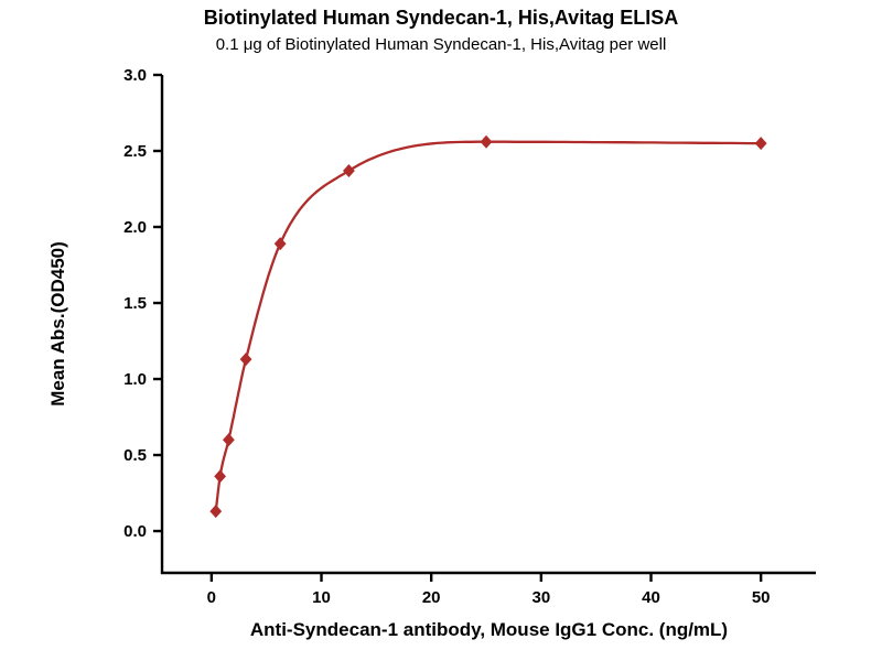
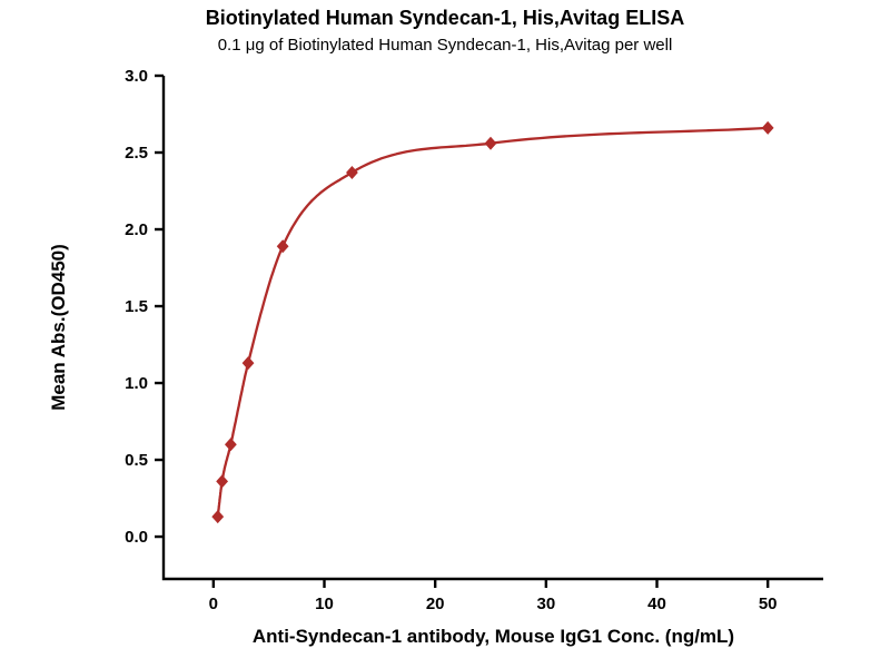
50: 2.55 -> 2.66
